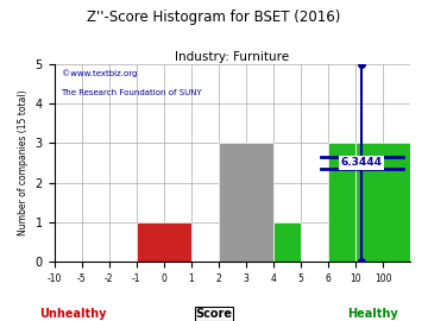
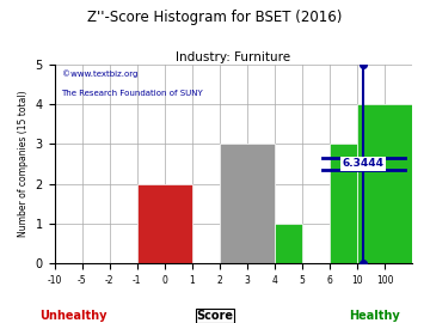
0: 1 -> 2
100: 3 -> 4
